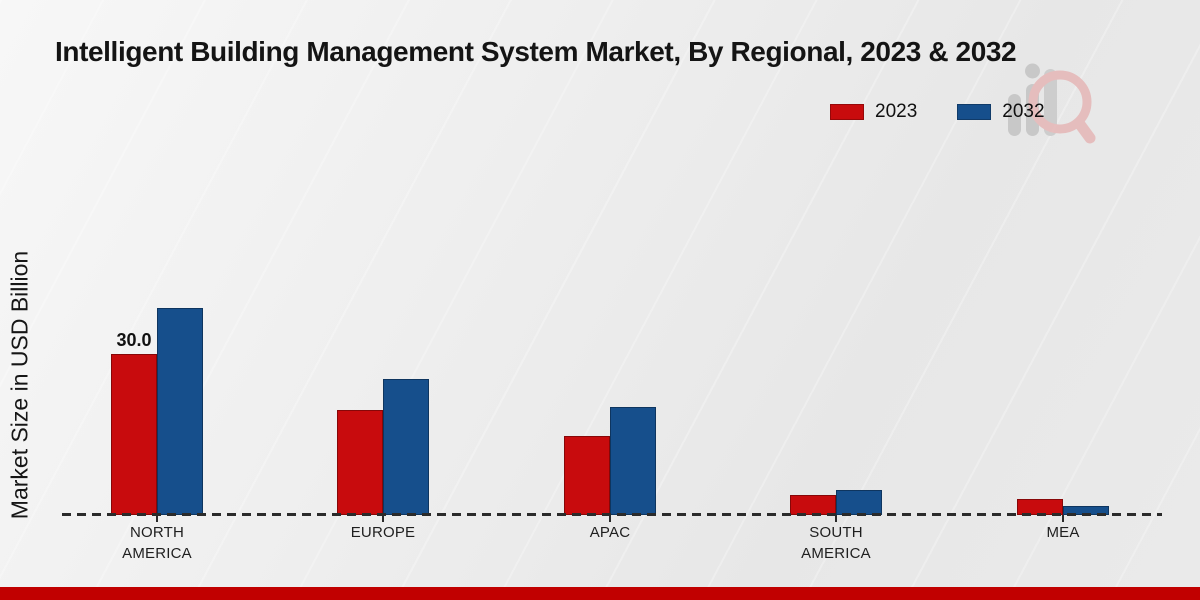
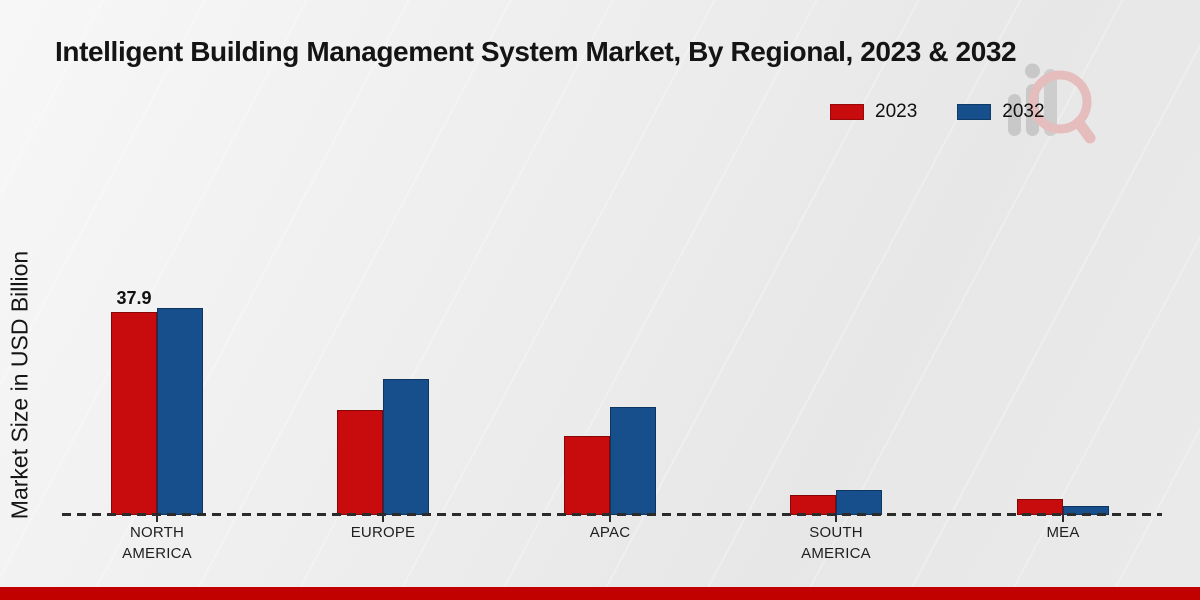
2023/NORTH AMERICA: 30.0 -> 37.9
